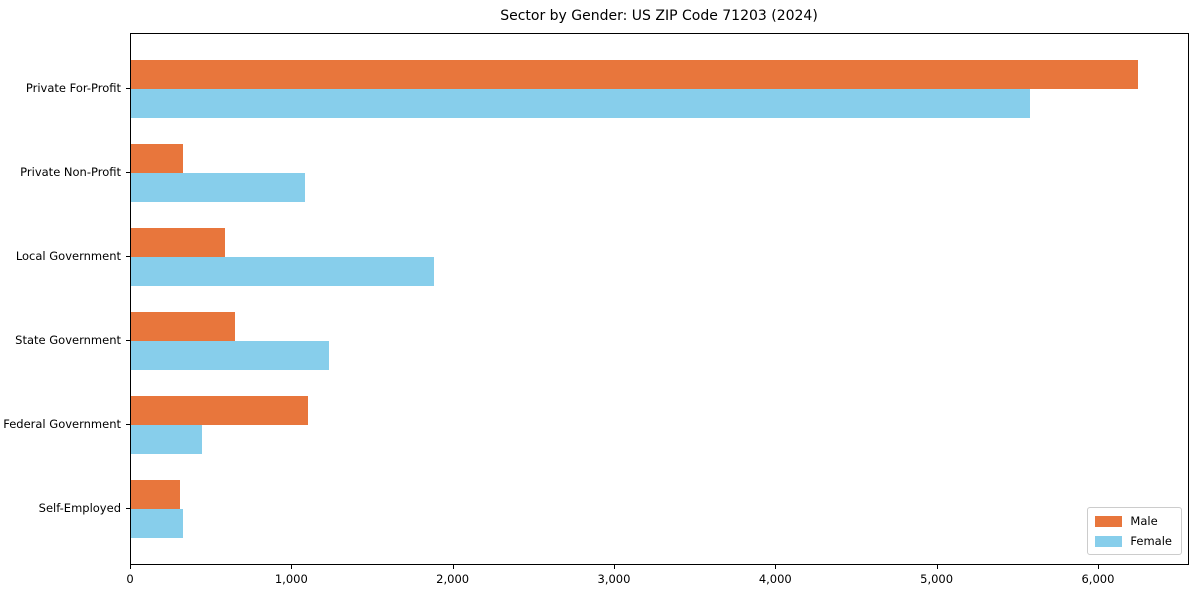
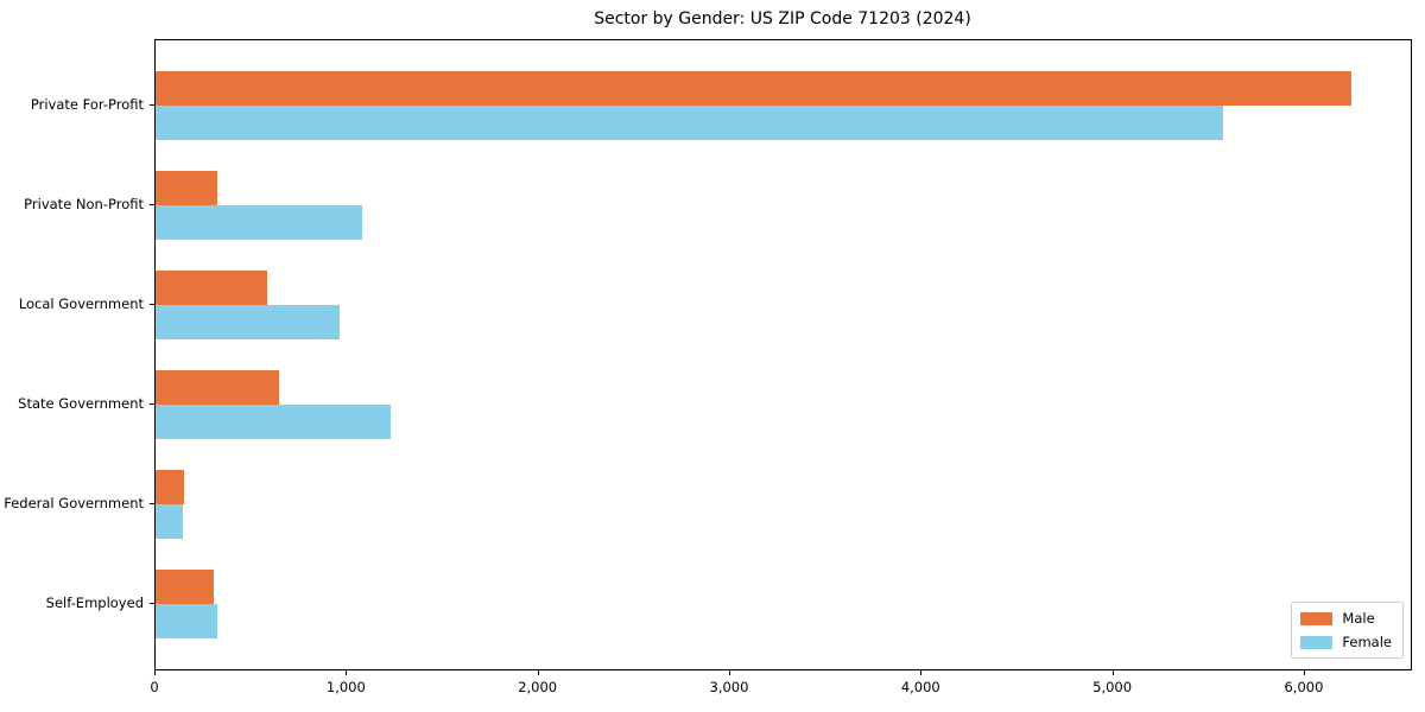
Female/Local Government: 1880 -> 960
Male/Federal Government: 1100 -> 150
Female/Federal Government: 440 -> 140
